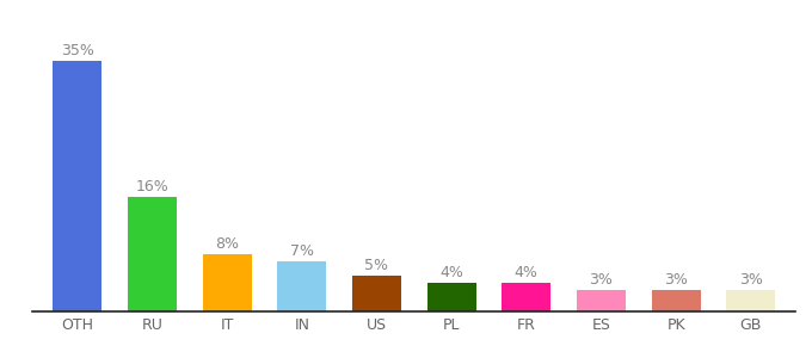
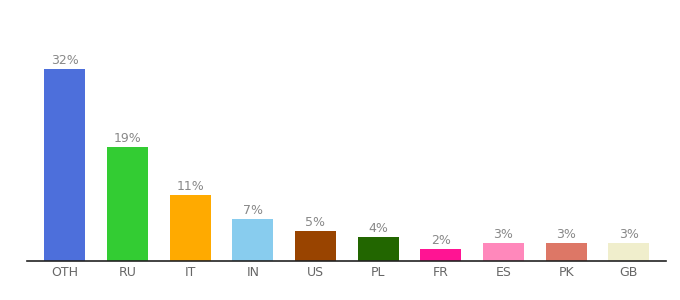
OTH: 35% -> 32%
RU: 16% -> 19%
IT: 8% -> 11%
FR: 4% -> 2%
